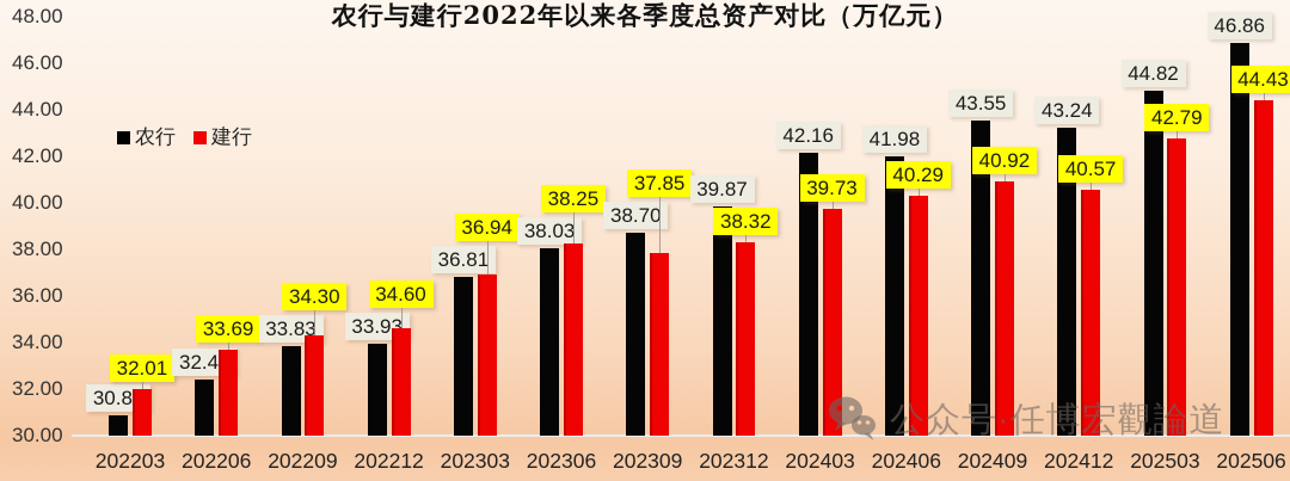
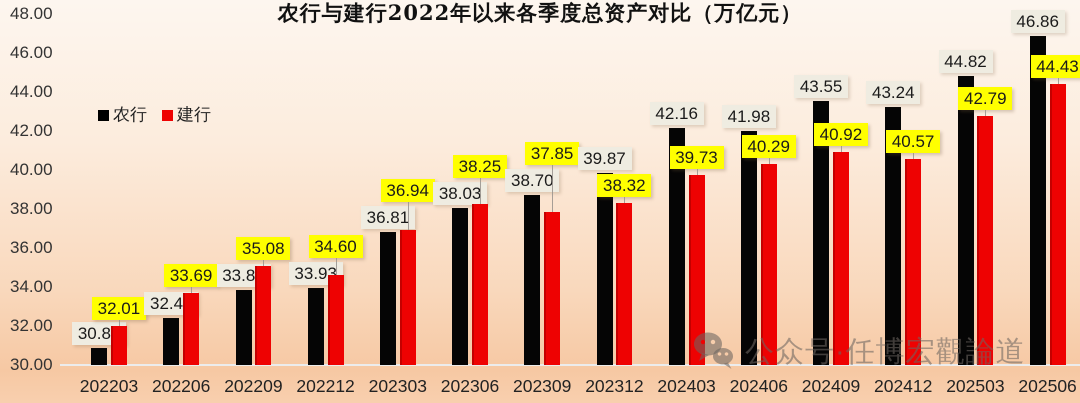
建行/202209: 34.30 -> 35.08
